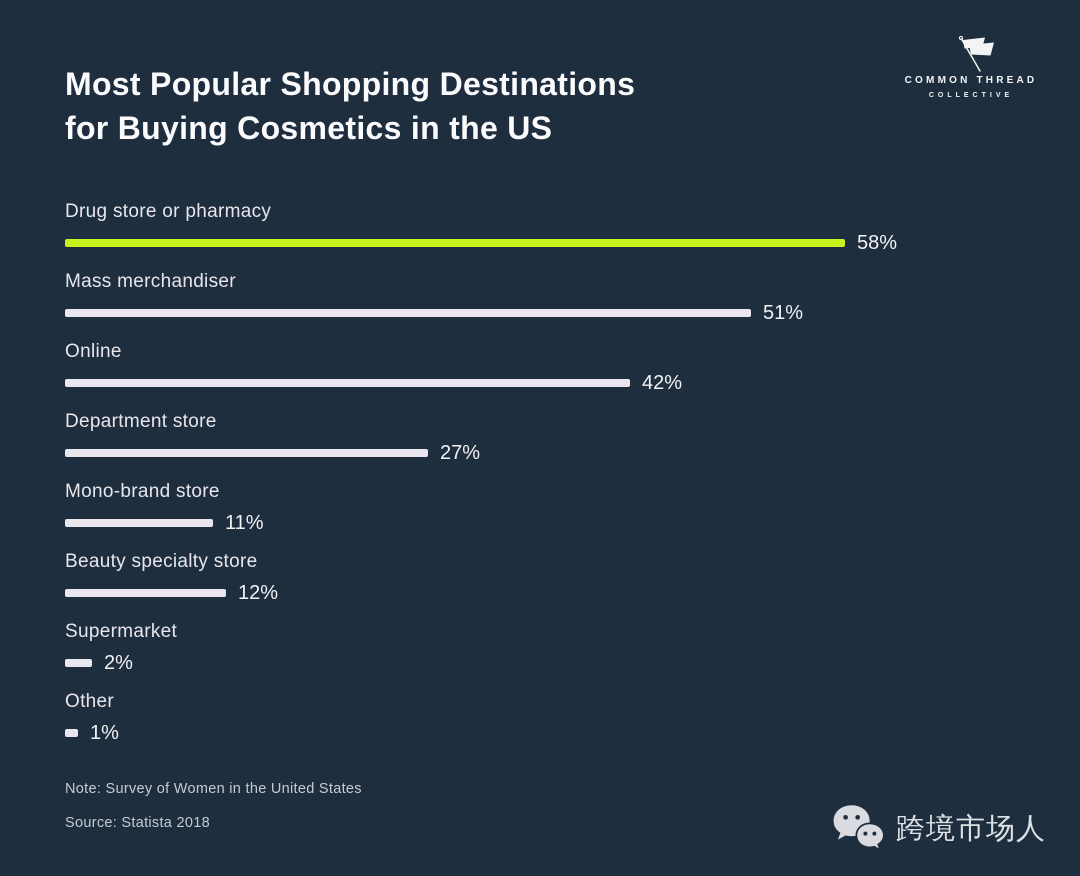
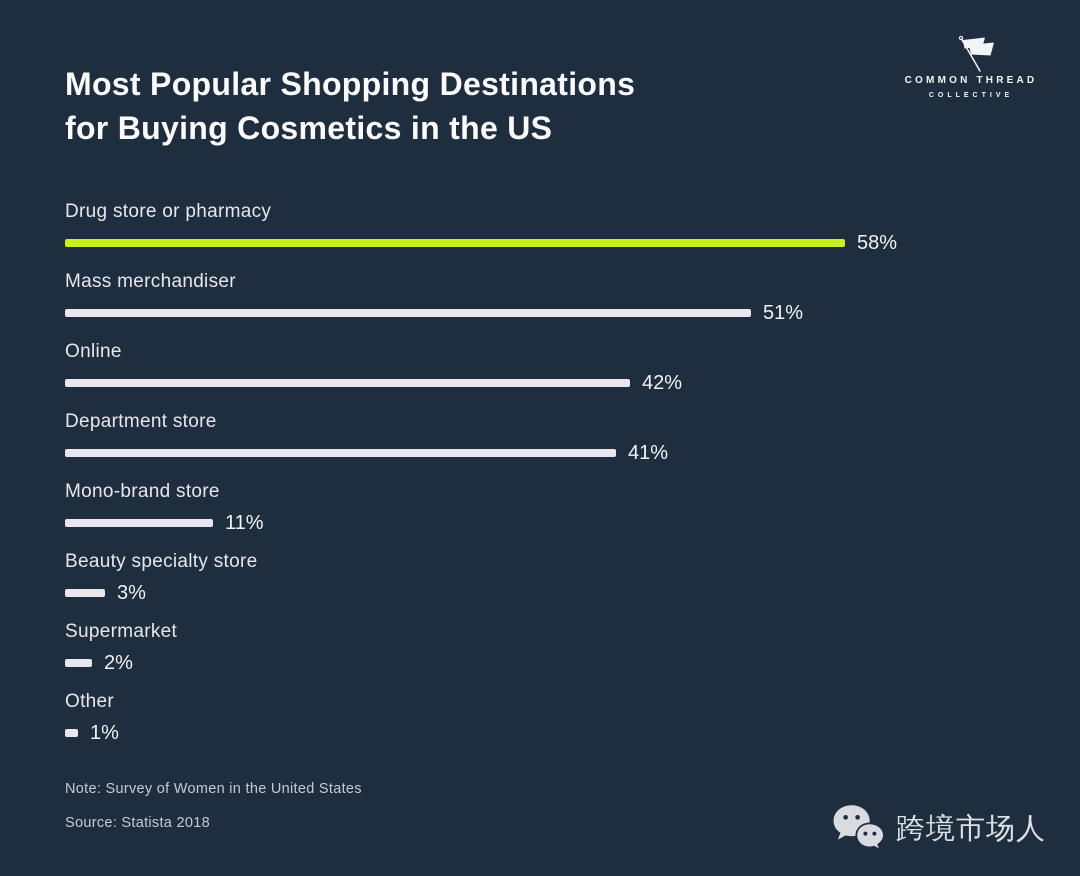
Department store: 27% -> 41%
Beauty specialty store: 12% -> 3%
